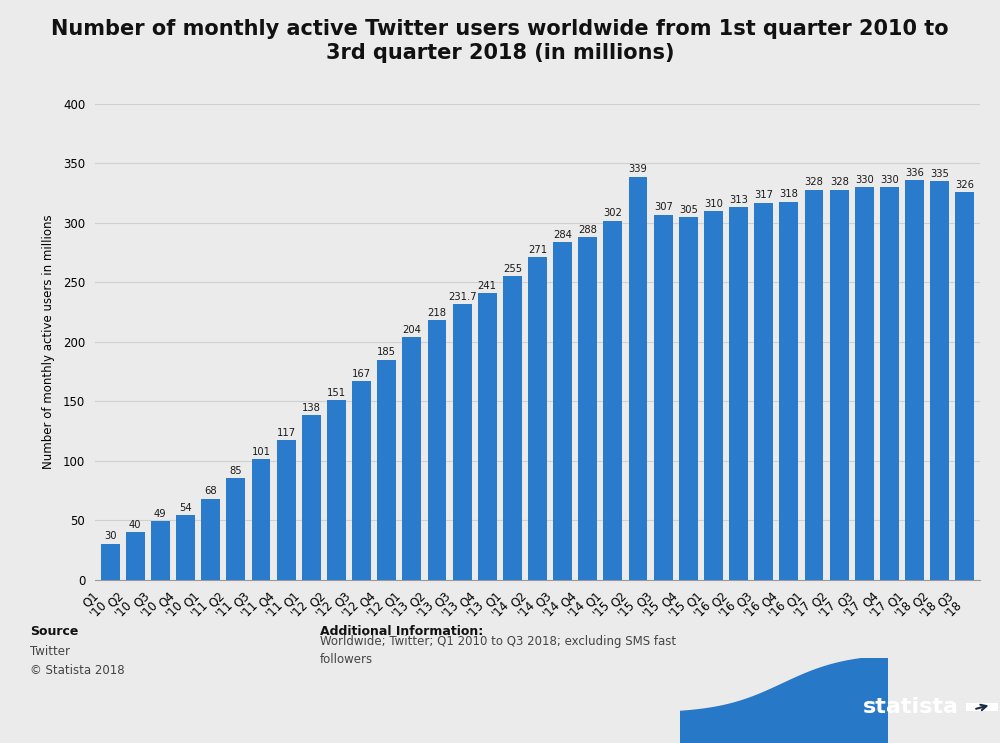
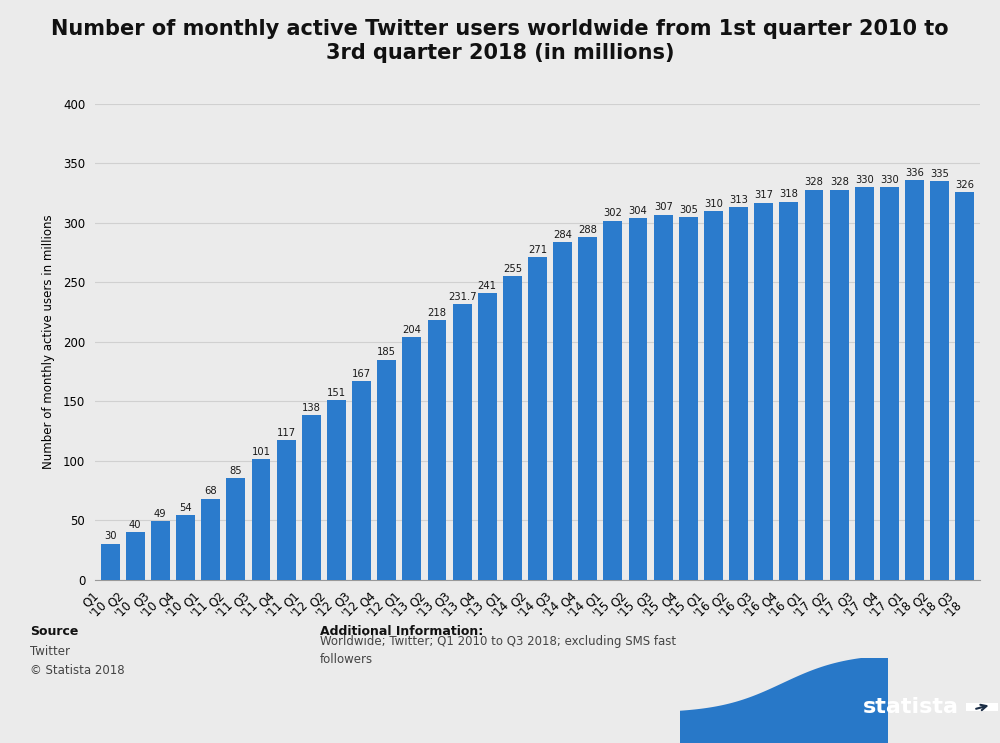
Q2 '15: 339 -> 304
